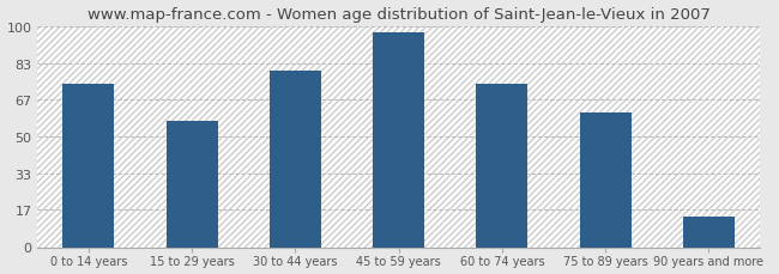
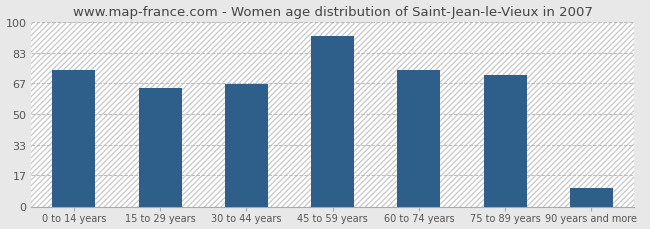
15 to 29 years: 57 -> 64
30 to 44 years: 80 -> 66
45 to 59 years: 97 -> 92
75 to 89 years: 61 -> 71
90 years and more: 14 -> 10
